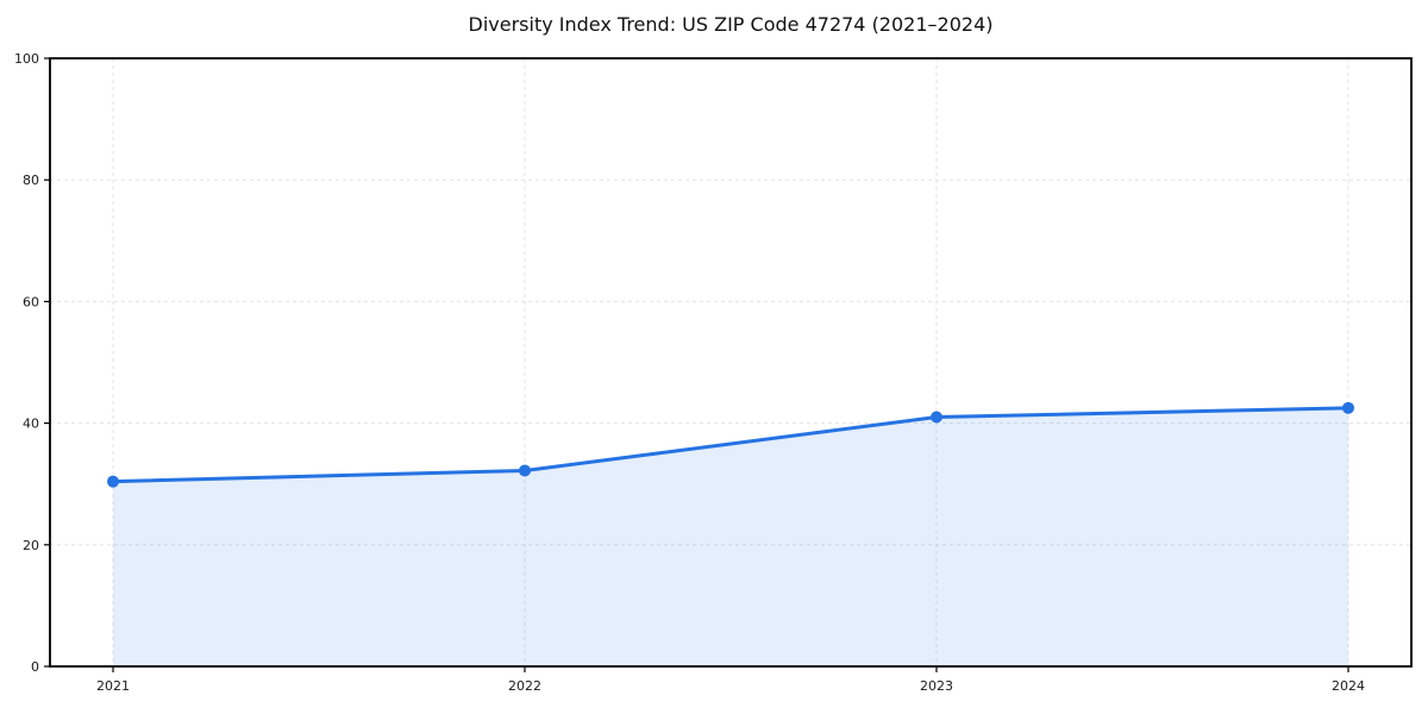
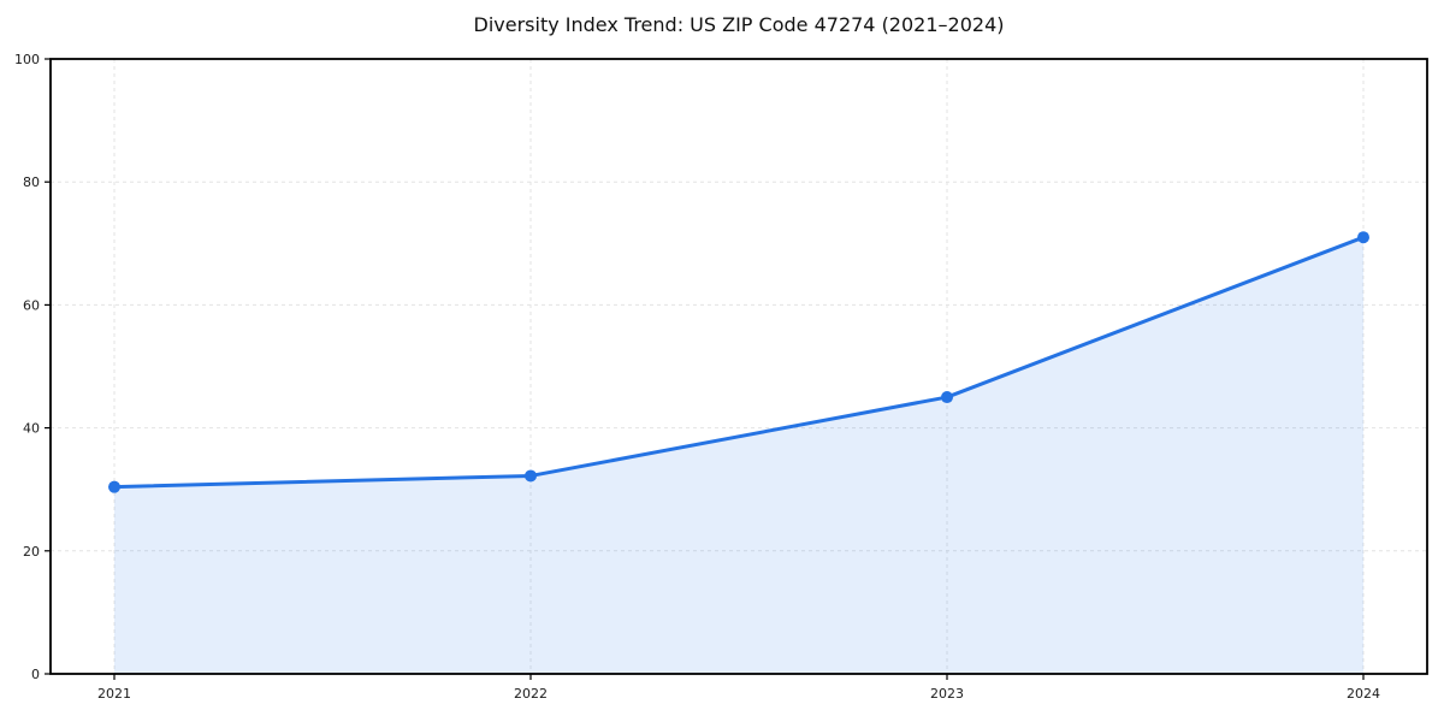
2023: 41 -> 45
2024: 42 -> 71
